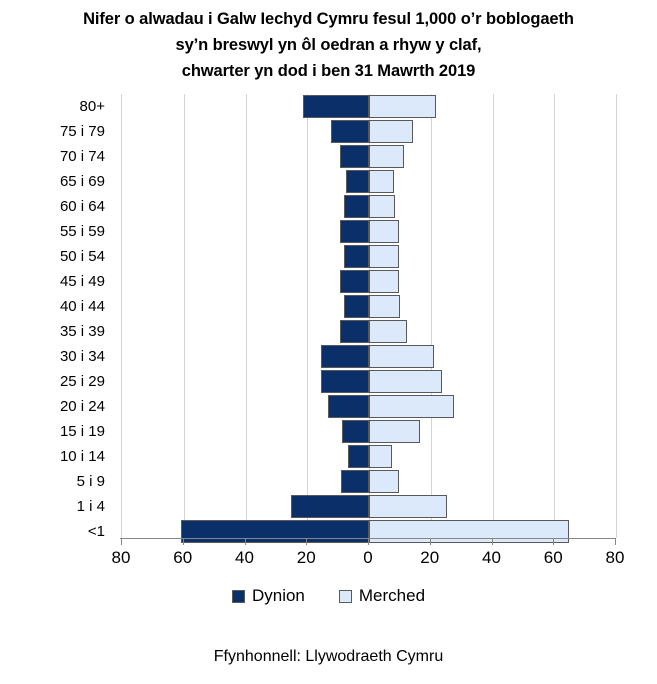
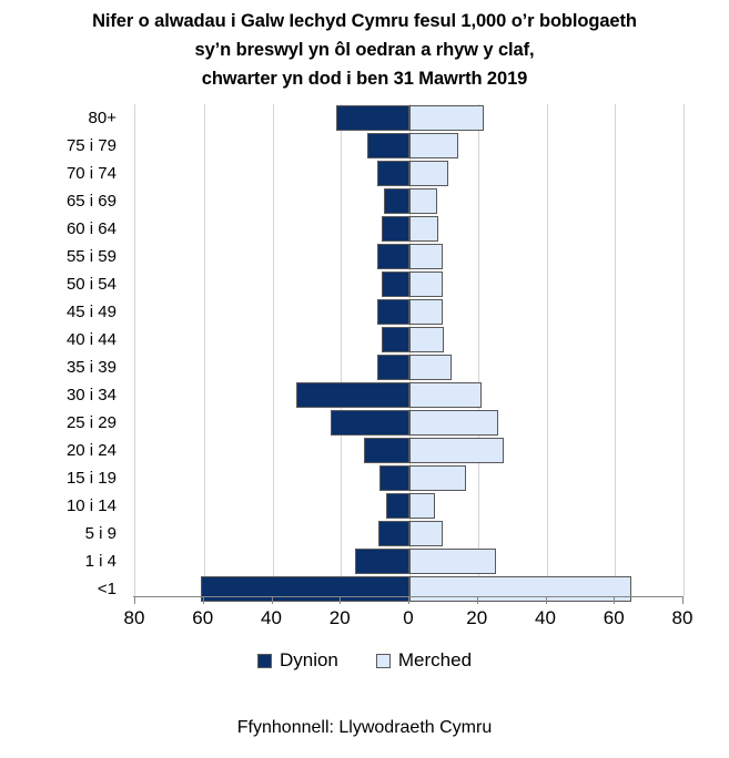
Dynion/30 i 34: 16 -> 33
Dynion/25 i 29: 16 -> 23
Merched/25 i 29: 24 -> 26
Dynion/1 i 4: 25 -> 16
